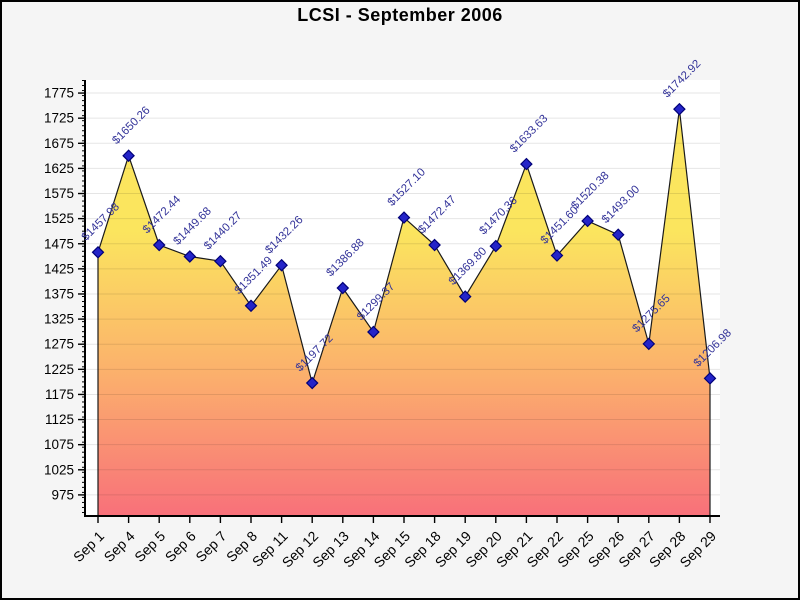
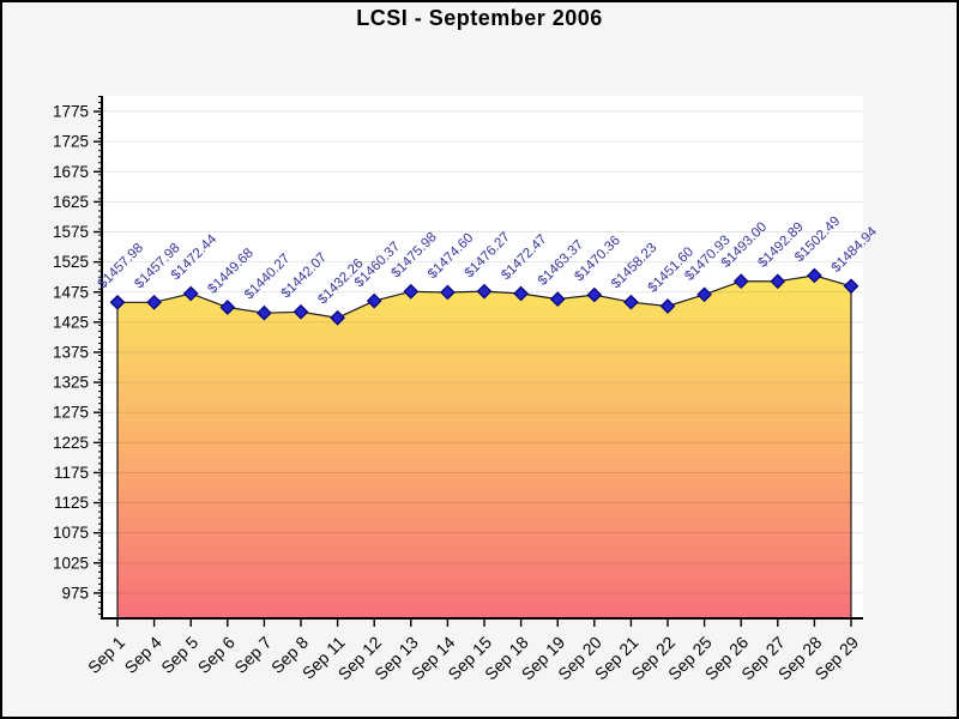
Sep 4: $1650.26 -> $1457.98
Sep 8: $1351.49 -> $1442.07
Sep 12: $1197.72 -> $1460.37
Sep 13: $1386.88 -> $1475.98
Sep 14: $1299.37 -> $1474.60
Sep 15: $1527.10 -> $1476.27
Sep 19: $1369.80 -> $1463.37
Sep 21: $1633.63 -> $1458.23
Sep 25: $1520.38 -> $1470.93
Sep 27: $1275.65 -> $1492.89
Sep 28: $1742.92 -> $1502.49
Sep 29: $1206.98 -> $1484.94
